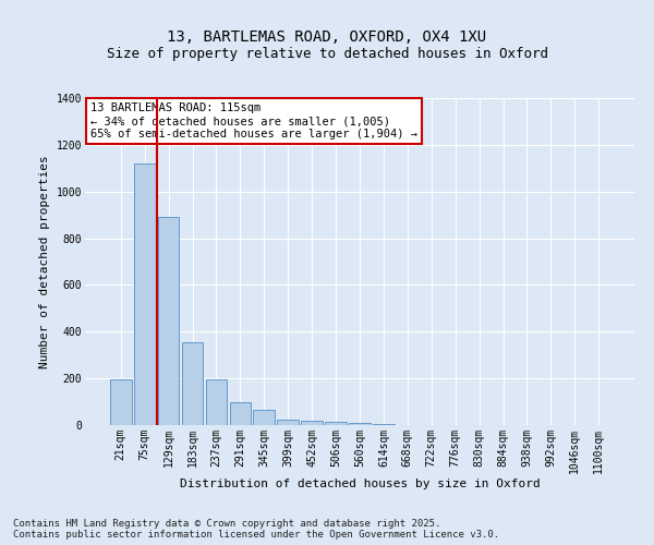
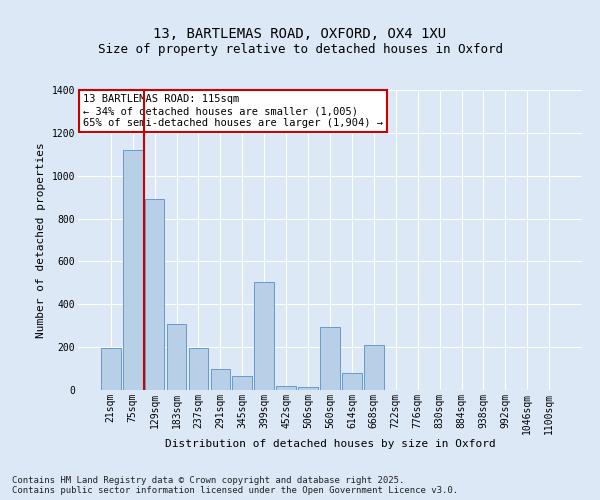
183sqm: 355 -> 310
399sqm: 25 -> 505
560sqm: 8 -> 295
614sqm: 5 -> 80
668sqm: 2 -> 210
